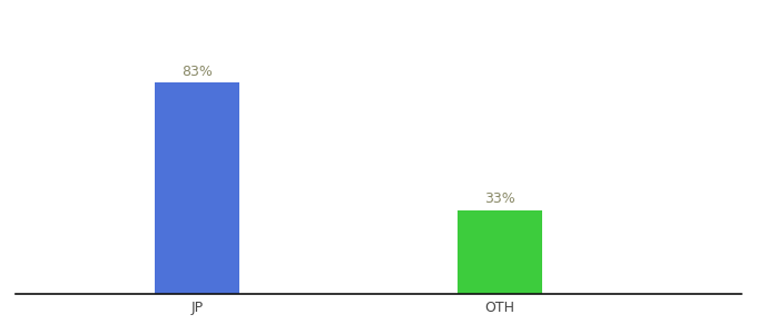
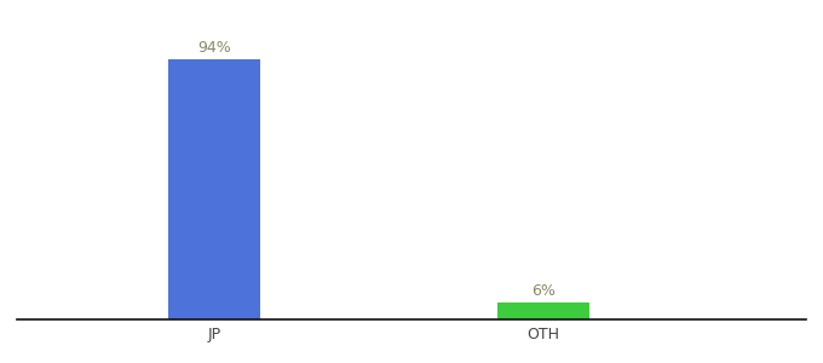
JP: 83% -> 94%
OTH: 33% -> 6%
